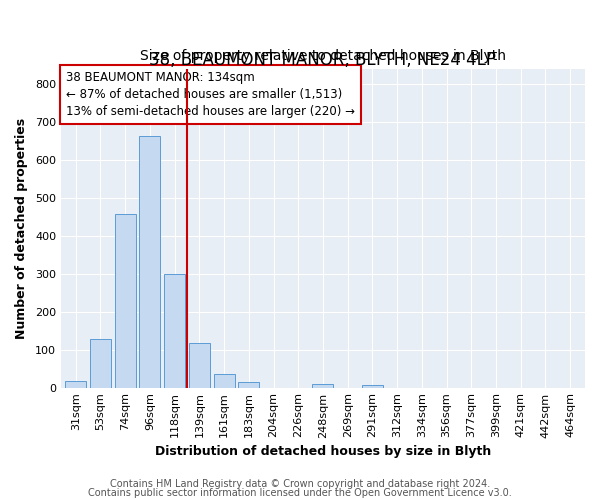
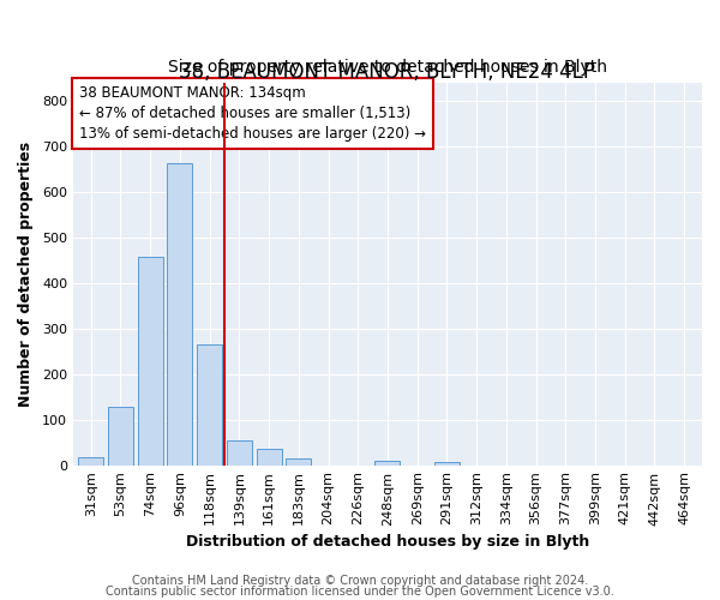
118sqm: 300 -> 265
139sqm: 117 -> 55
